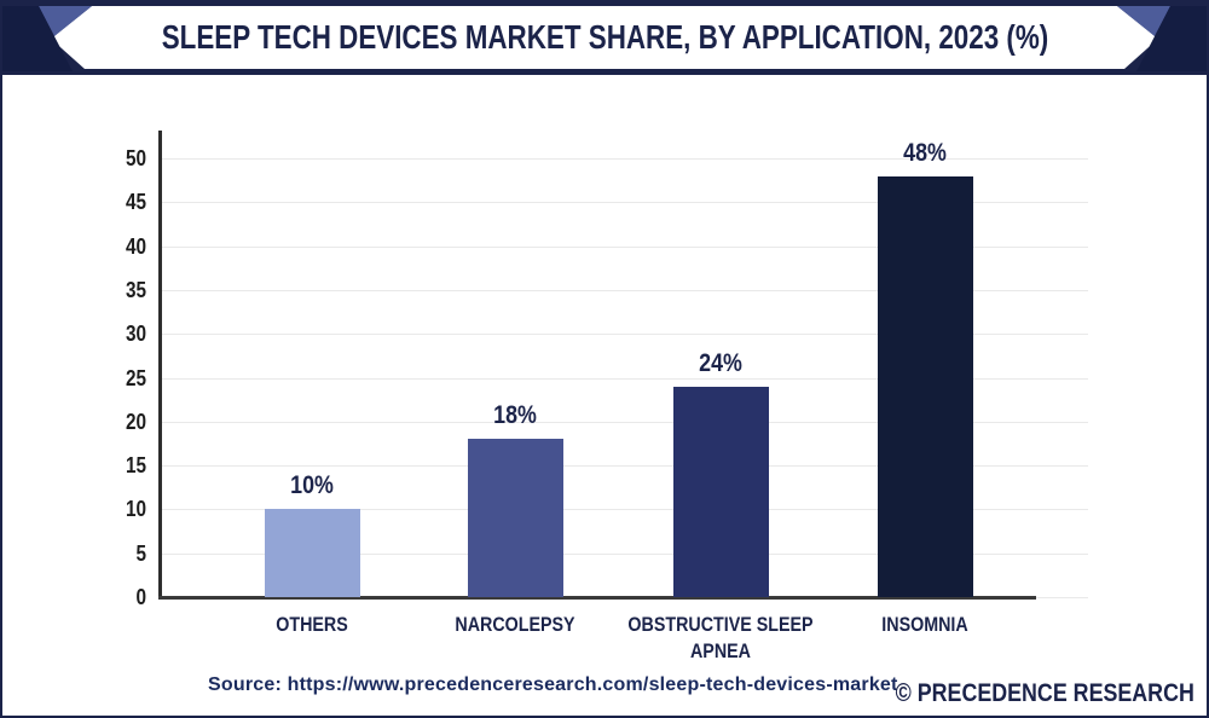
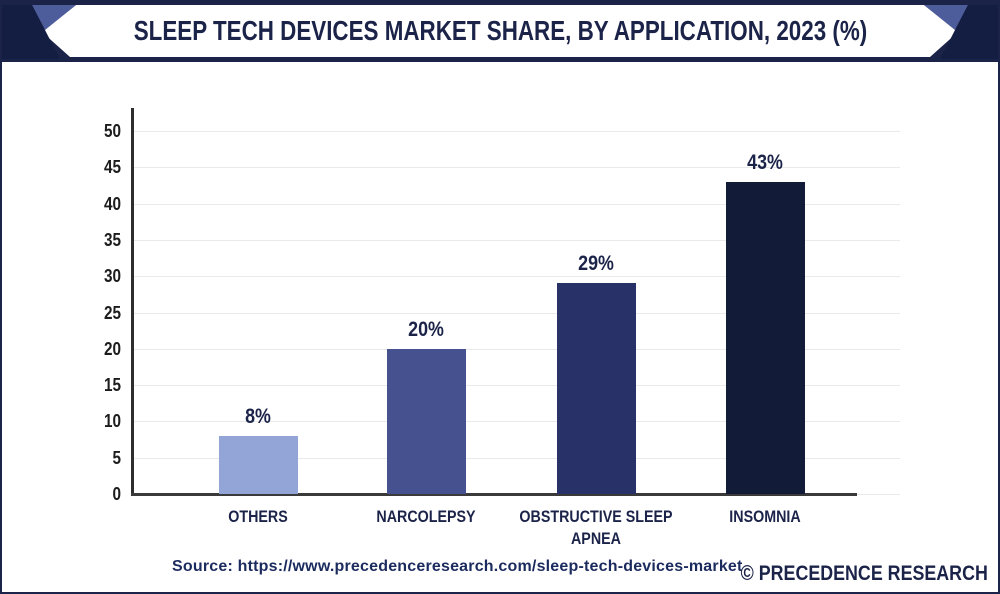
OTHERS: 10% -> 8%
NARCOLEPSY: 18% -> 20%
OBSTRUCTIVE SLEEP APNEA: 24% -> 29%
INSOMNIA: 48% -> 43%
